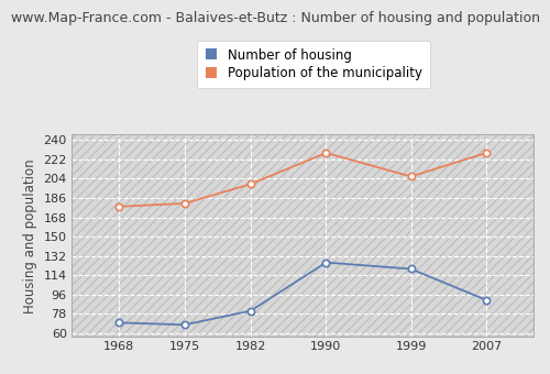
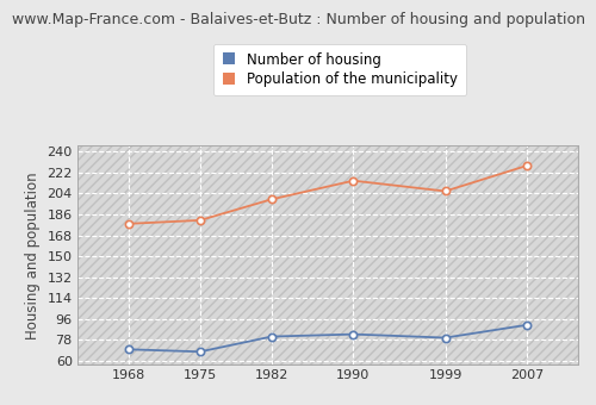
Number of housing/1990: 126 -> 83
Population of the municipality/1990: 228 -> 215
Number of housing/1999: 120 -> 80
